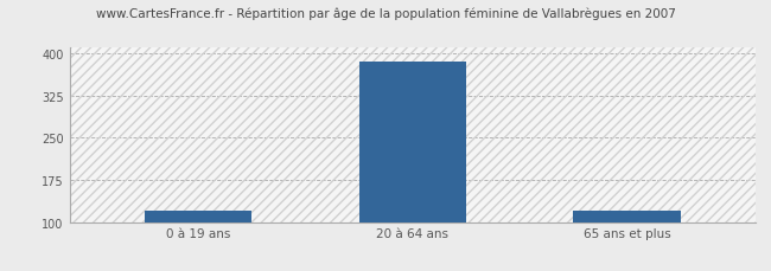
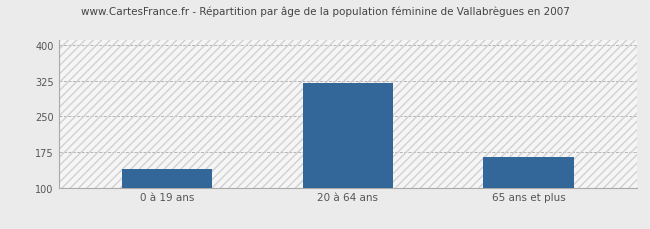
0 à 19 ans: 120 -> 140
20 à 64 ans: 385 -> 320
65 ans et plus: 120 -> 165
